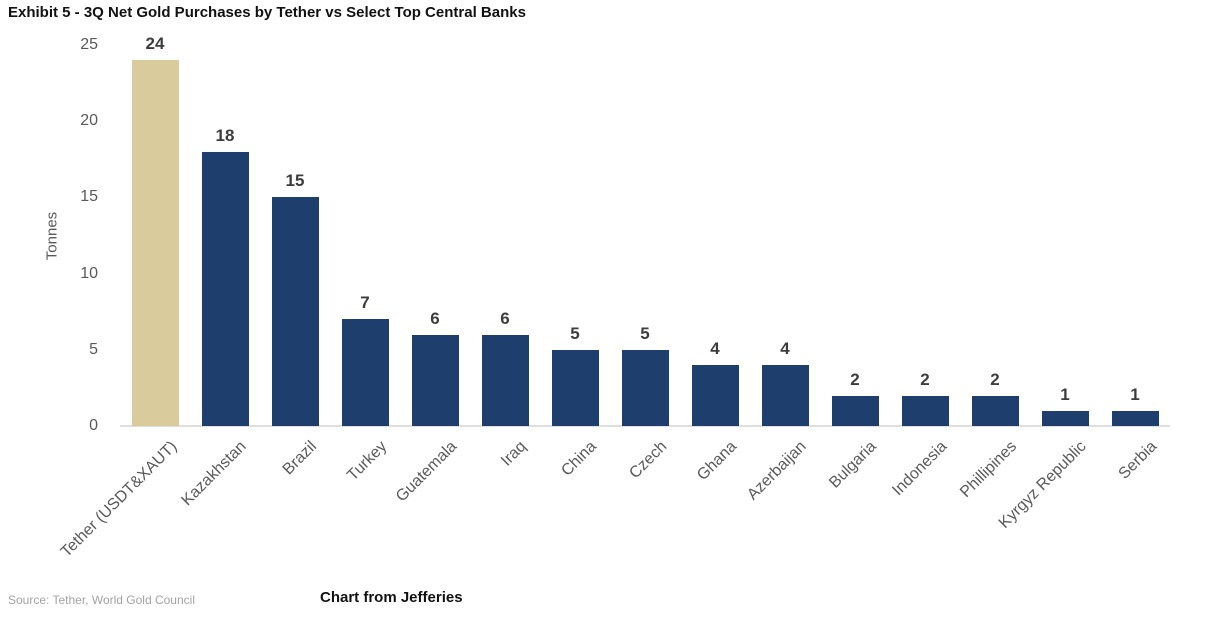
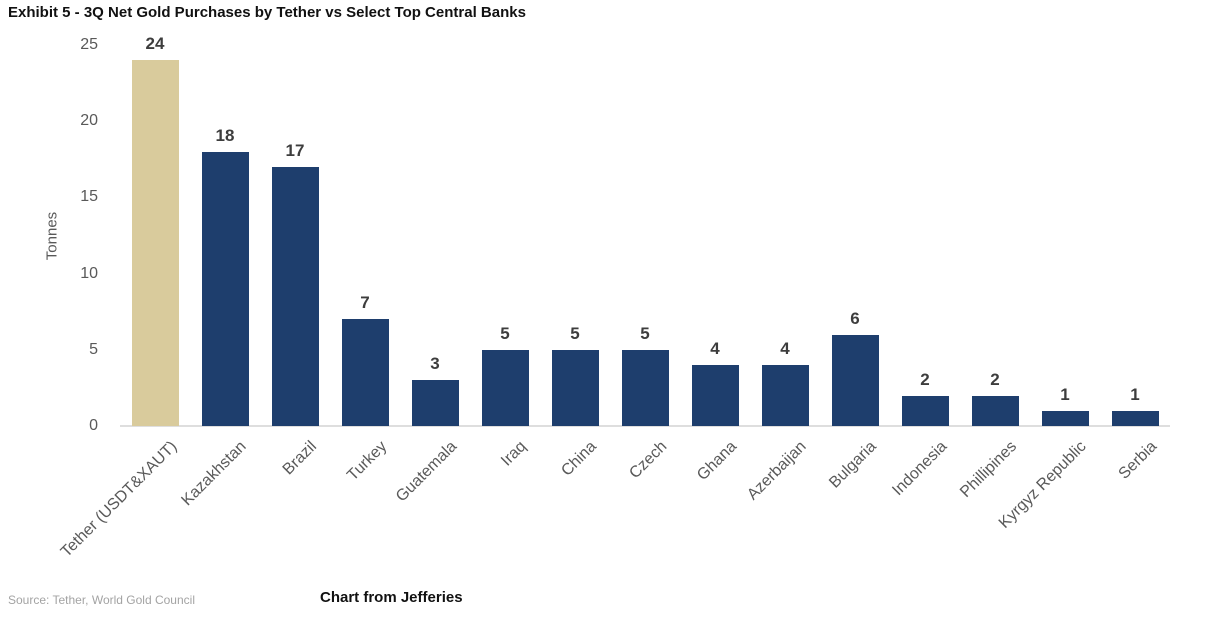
Brazil: 15 -> 17
Guatemala: 6 -> 3
Iraq: 6 -> 5
Bulgaria: 2 -> 6
